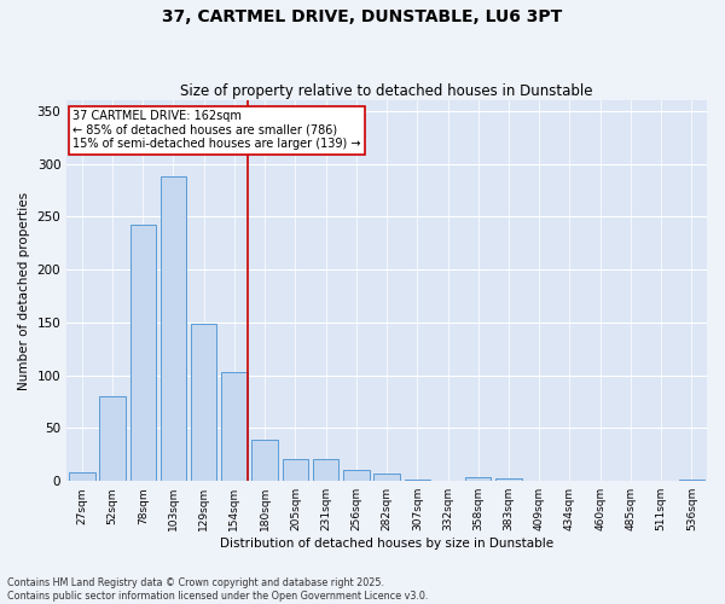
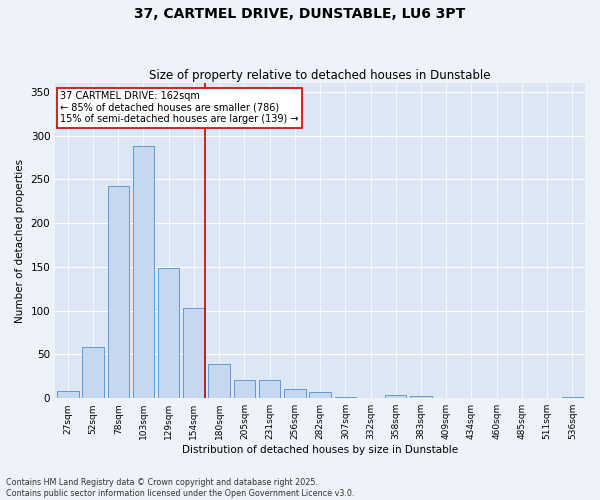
52sqm: 80 -> 59
